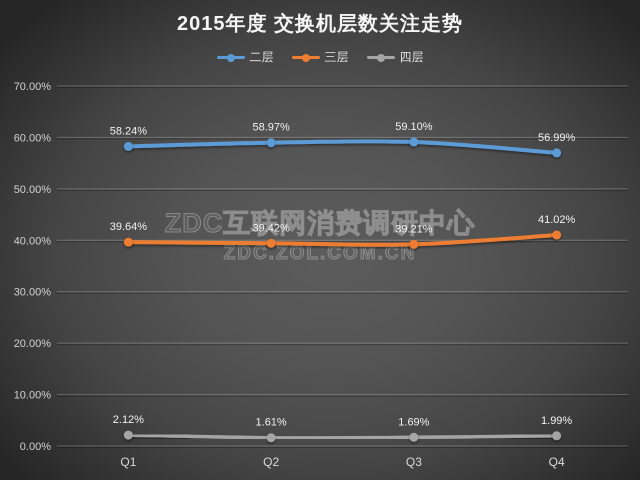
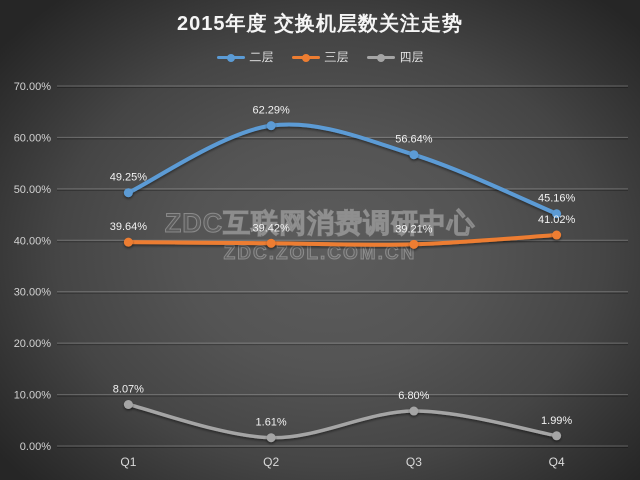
二层/Q1: 58.24% -> 49.25%
四层/Q1: 2.12% -> 8.07%
二层/Q2: 58.97% -> 62.29%
二层/Q3: 59.10% -> 56.64%
四层/Q3: 1.69% -> 6.80%
二层/Q4: 56.99% -> 45.16%
